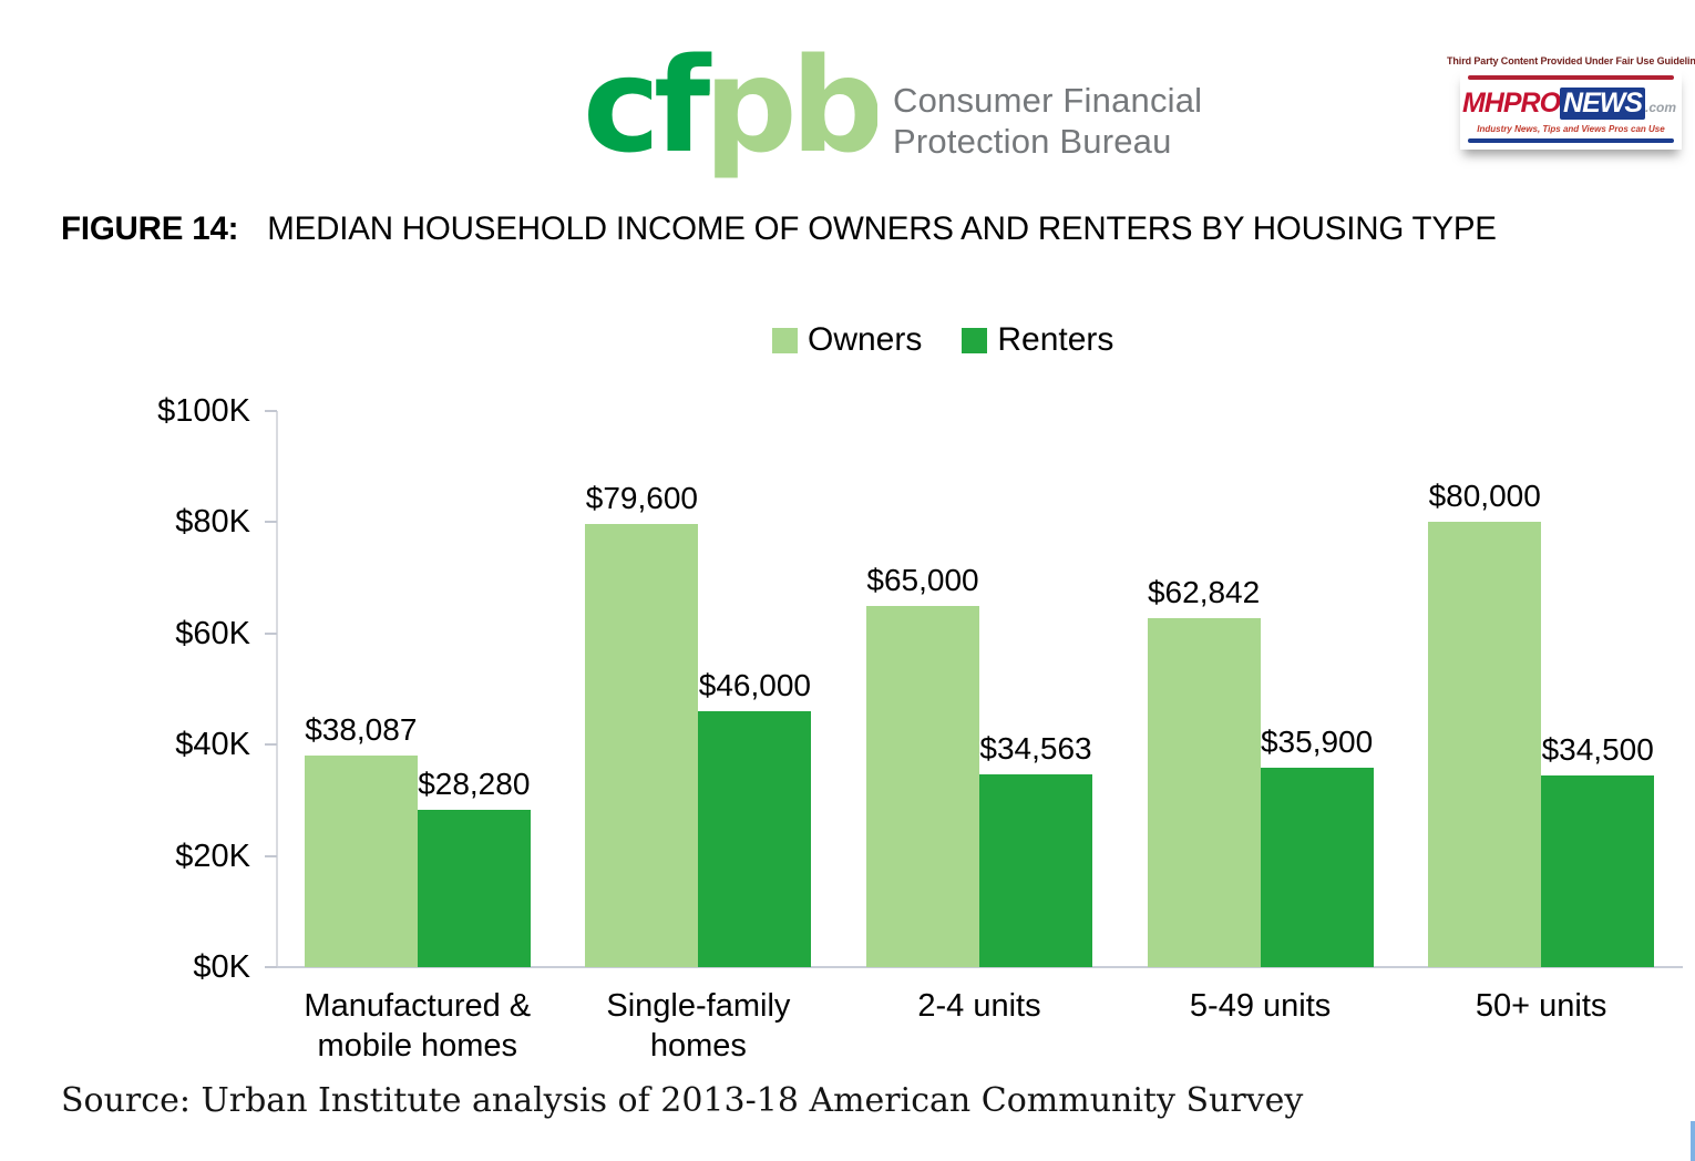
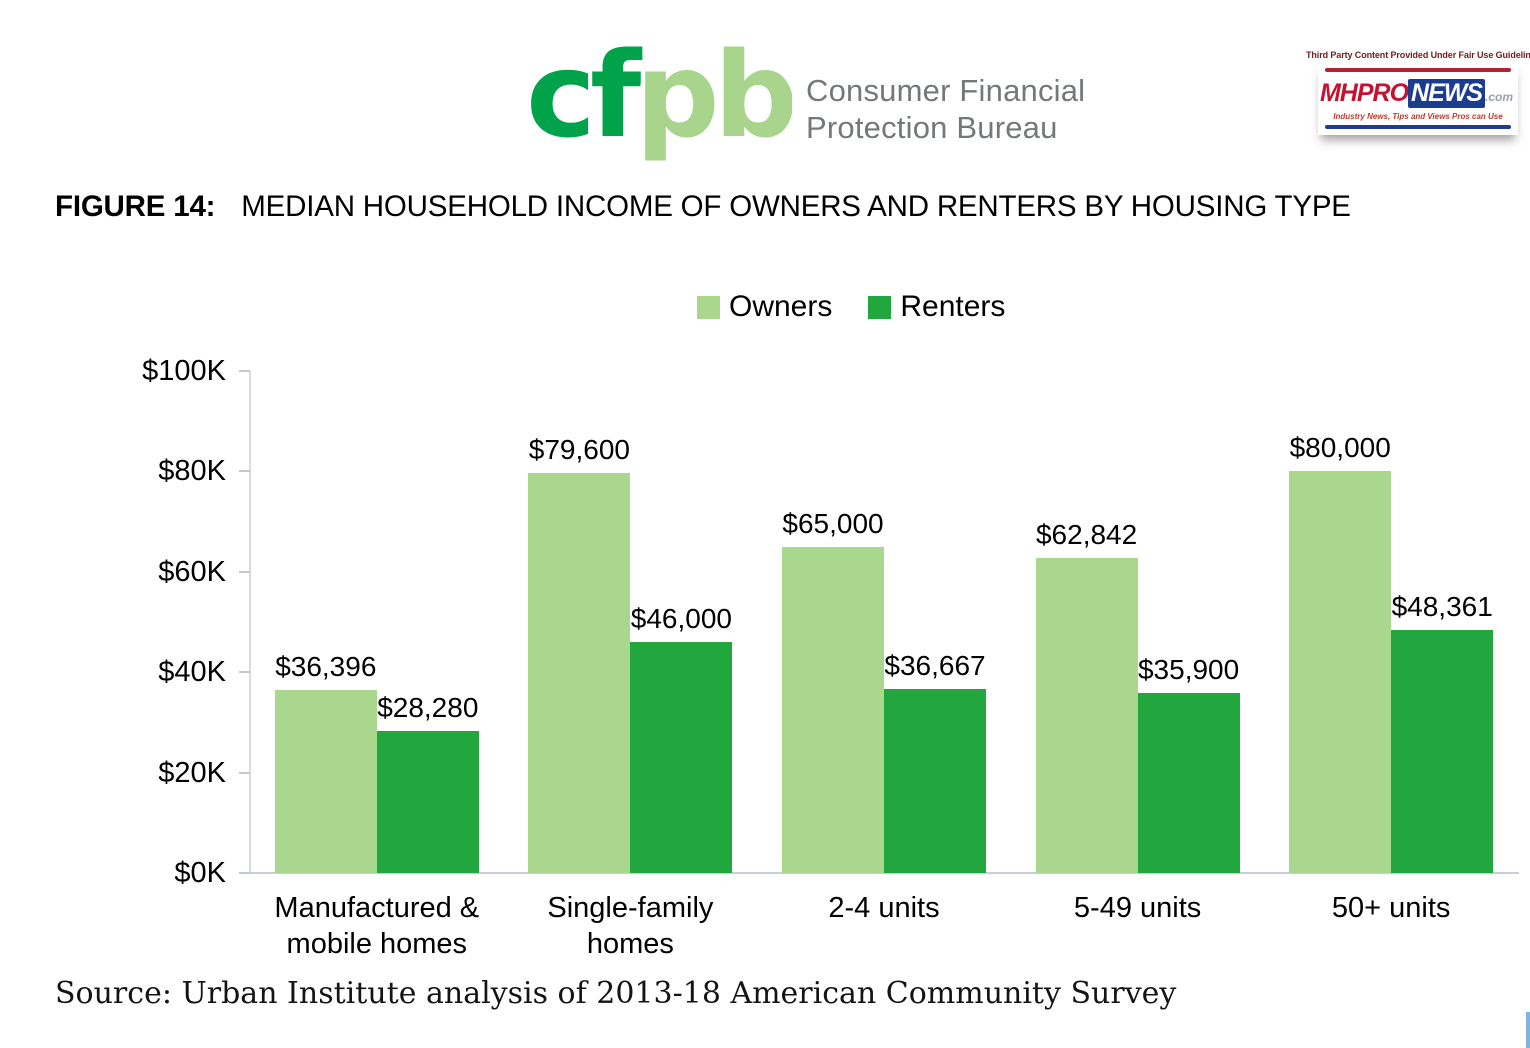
Owners/Manufactured & mobile homes: $38,087 -> $36,396
Renters/2-4 units: $34,563 -> $36,667
Renters/50+ units: $34,500 -> $48,361
